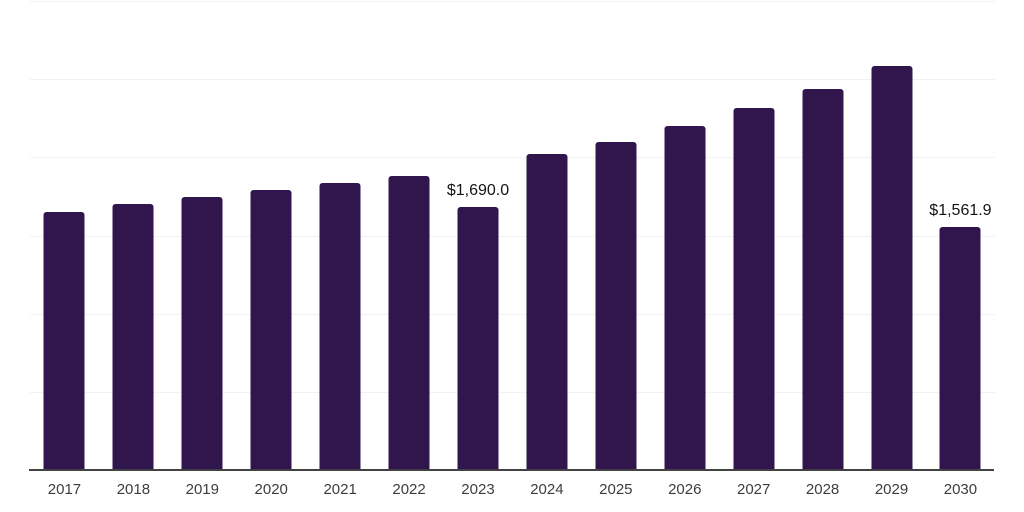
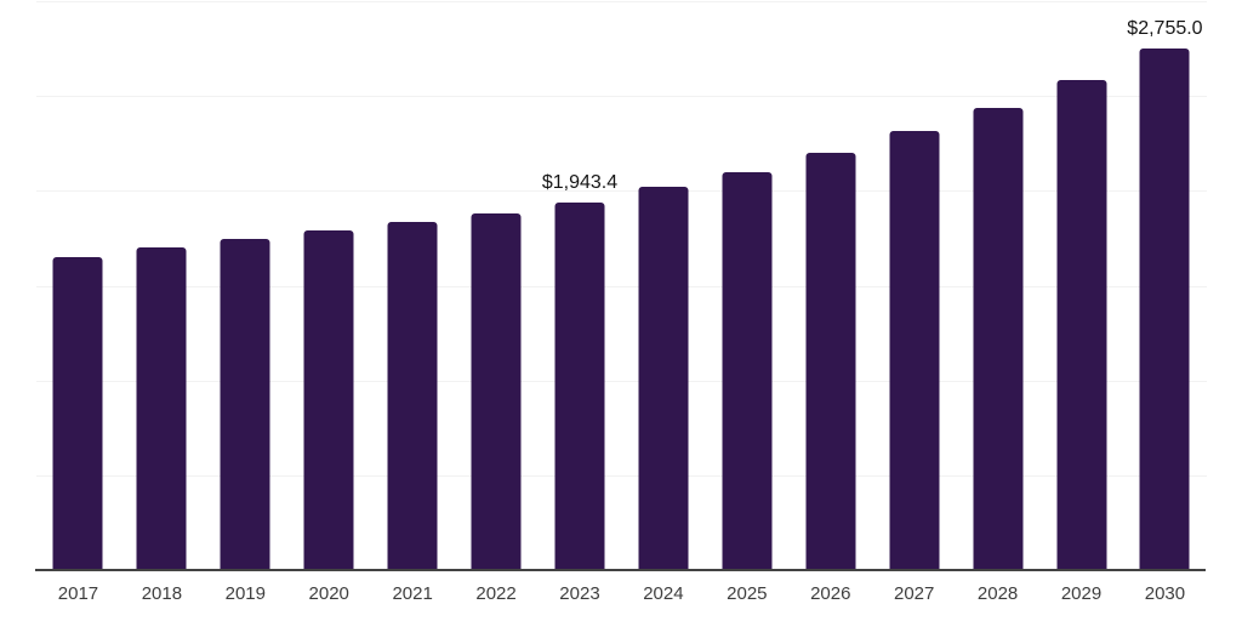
2023: $1,690.0 -> $1,943.4
2030: $1,561.9 -> $2,755.0
